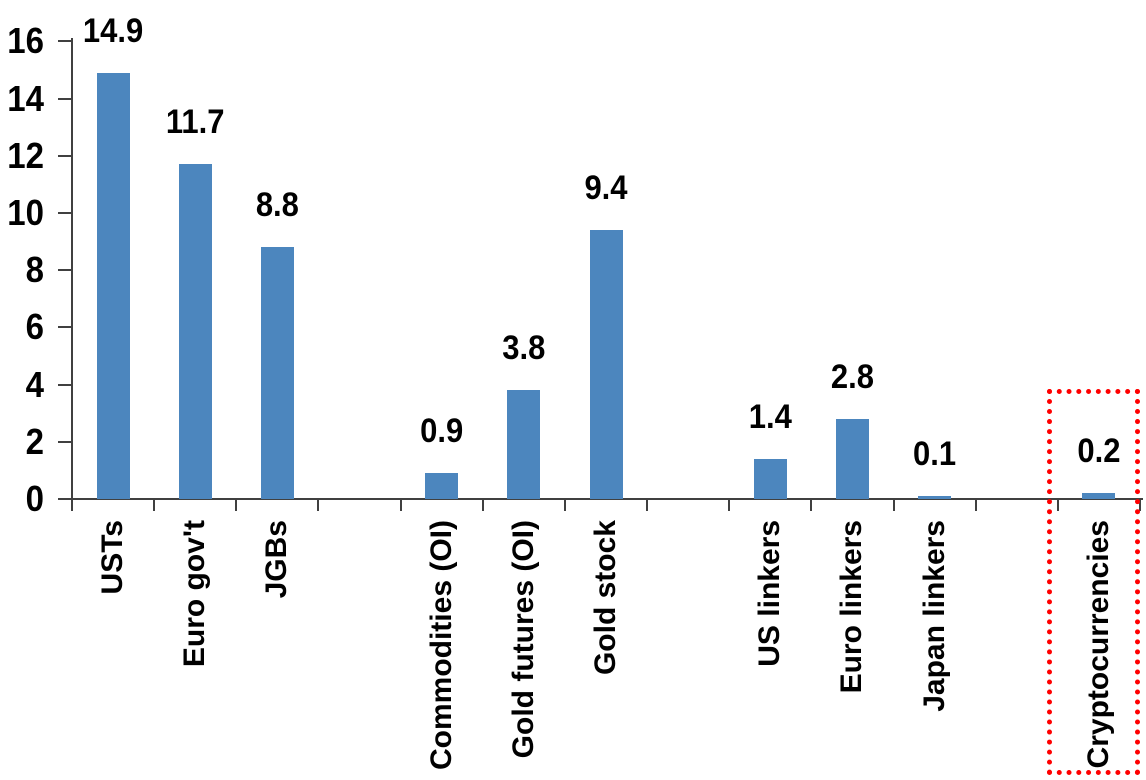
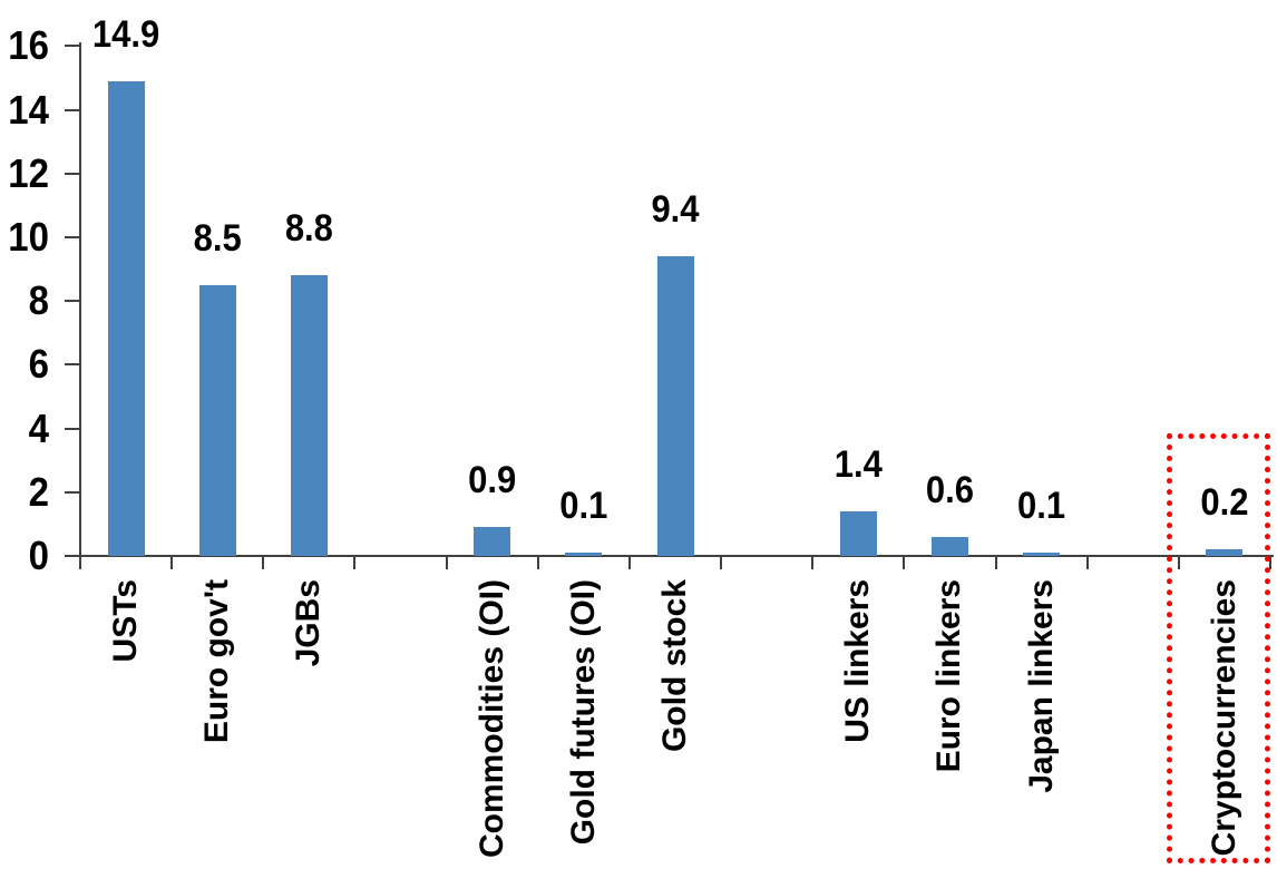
Euro gov't: 11.7 -> 8.5
Gold futures (OI): 3.8 -> 0.1
Euro linkers: 2.8 -> 0.6
